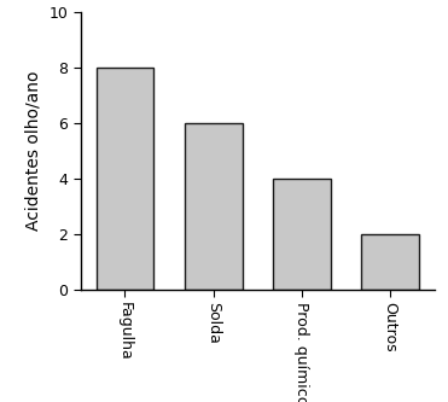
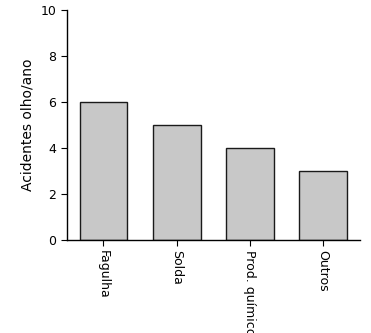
Fagulha: 8 -> 6
Solda: 6 -> 5
Outros: 2 -> 3
